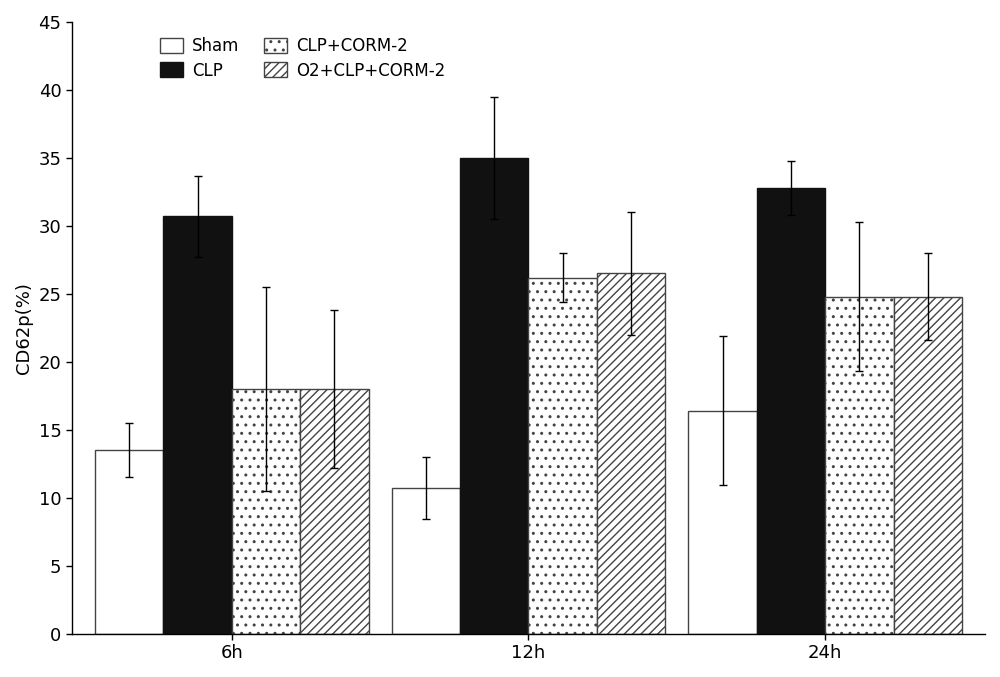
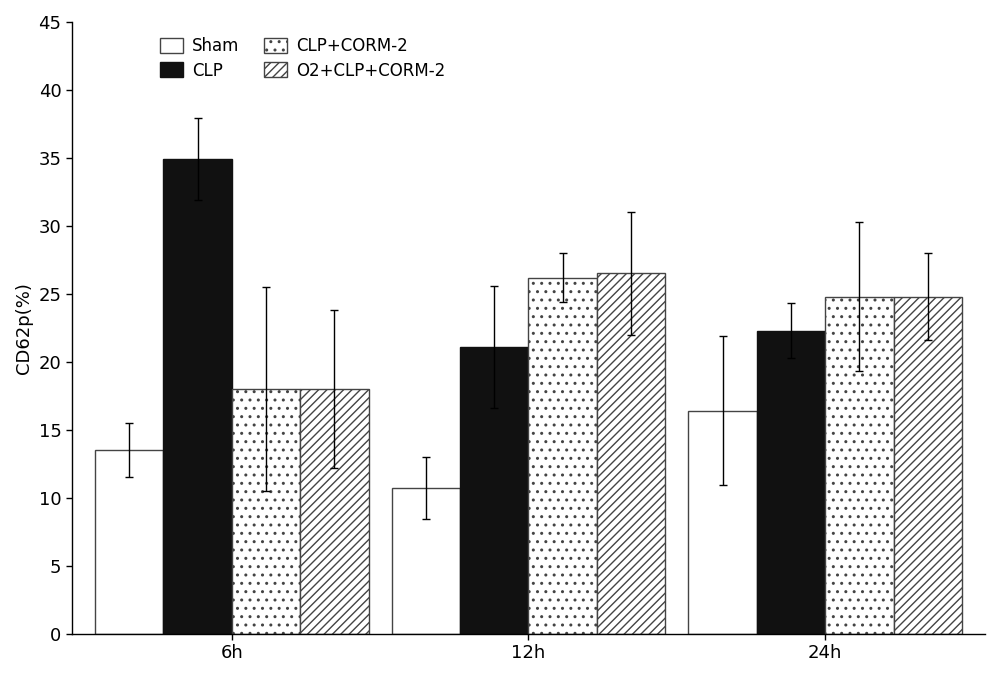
CLP/6h: 30.7 -> 34.9
CLP/12h: 35.0 -> 21.1
CLP/24h: 32.8 -> 22.3
